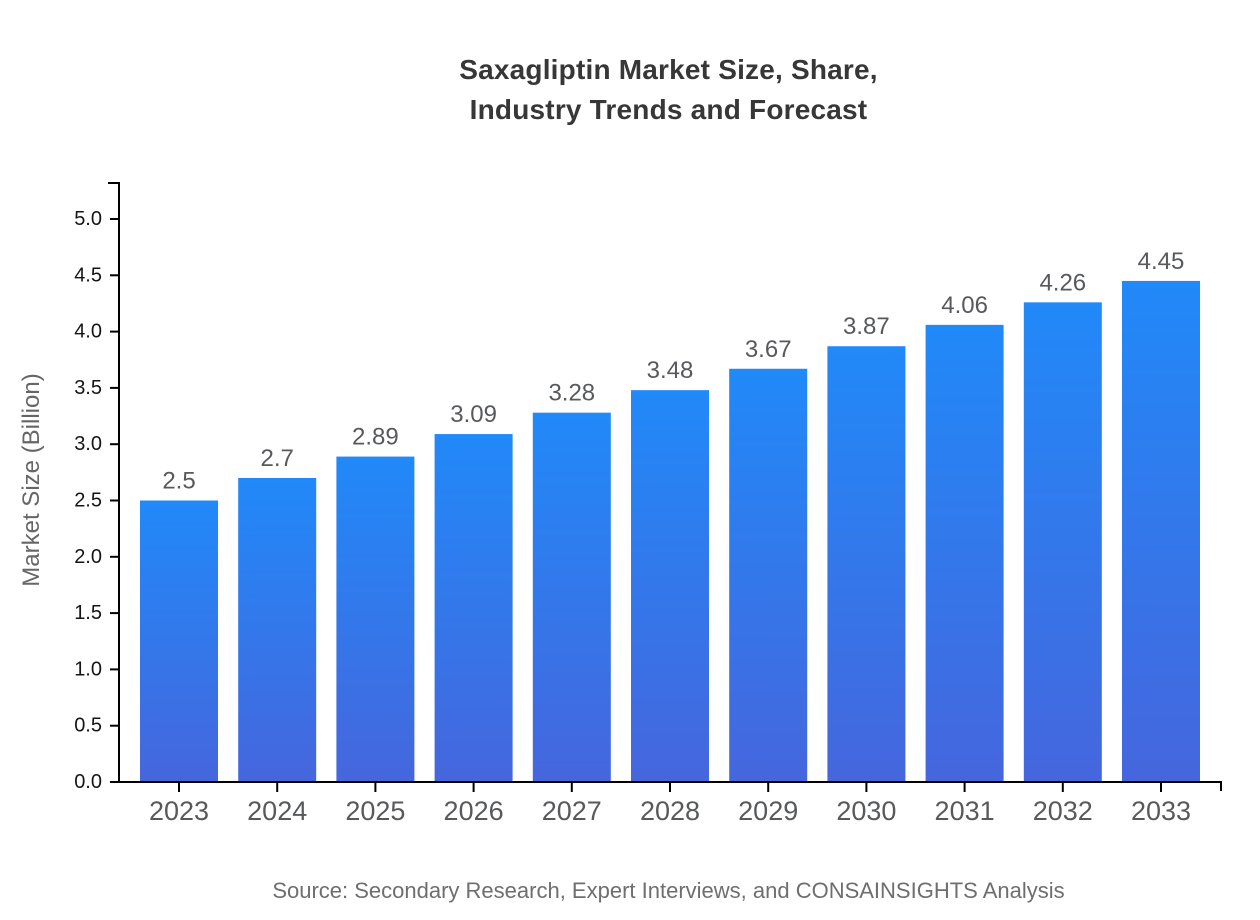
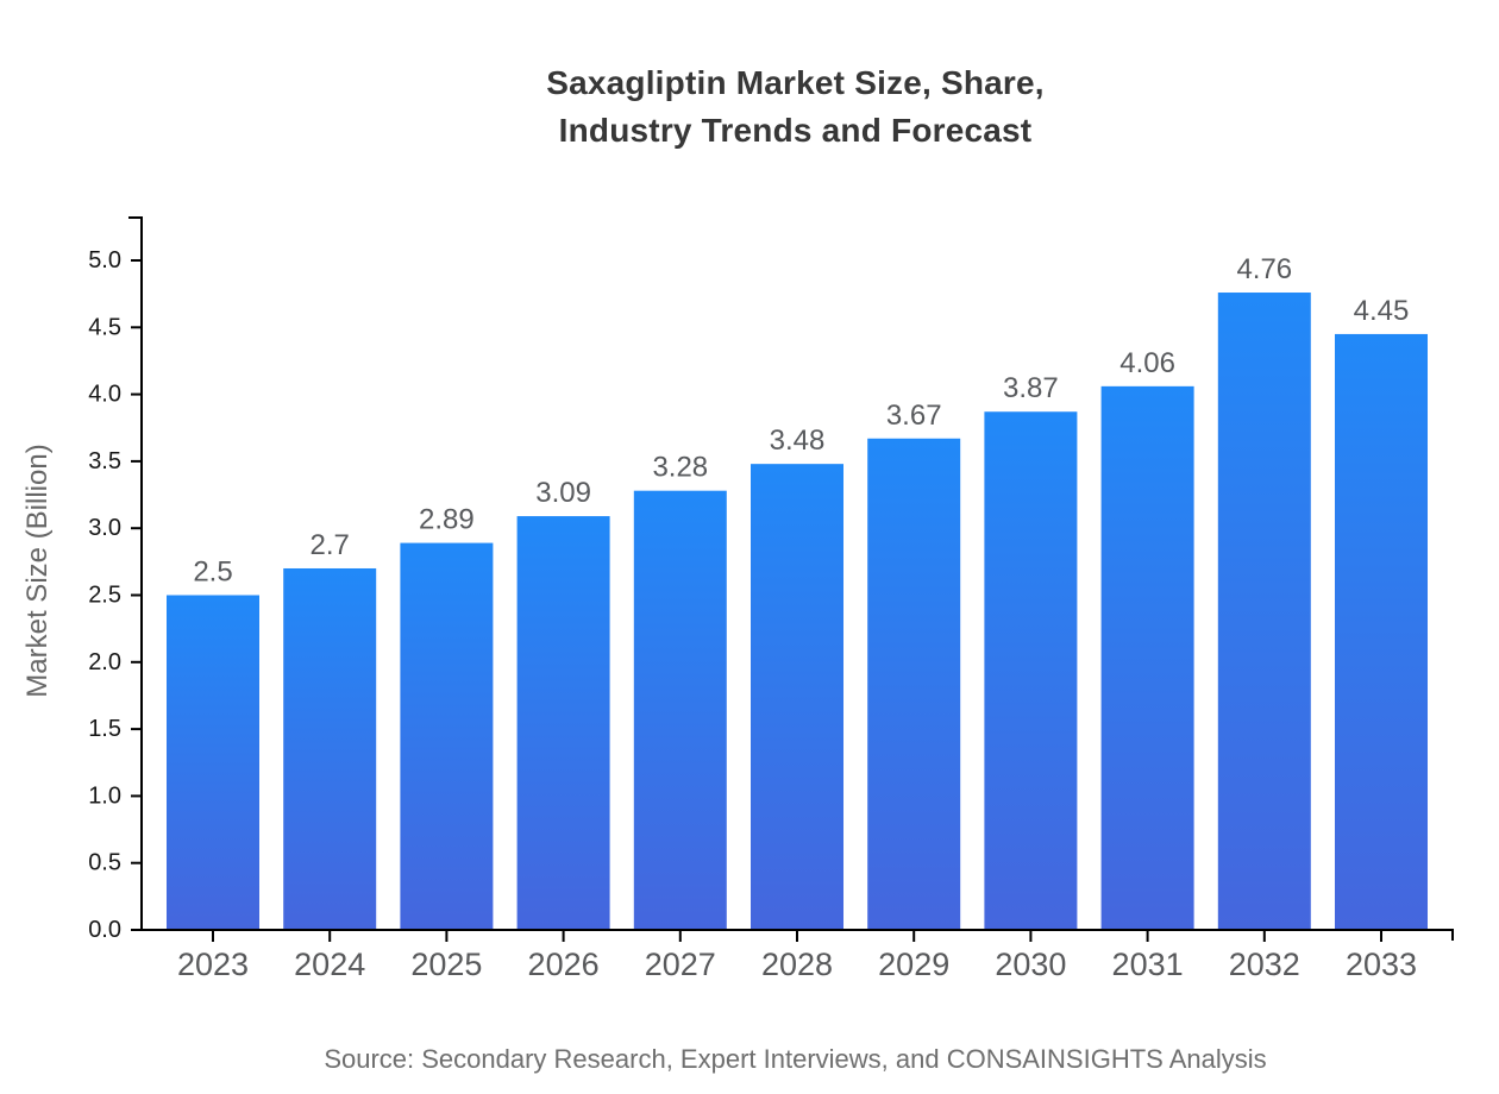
2032: 4.26 -> 4.76
